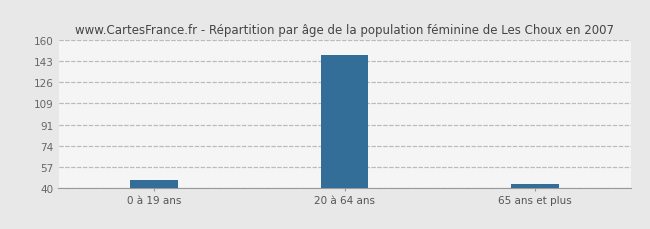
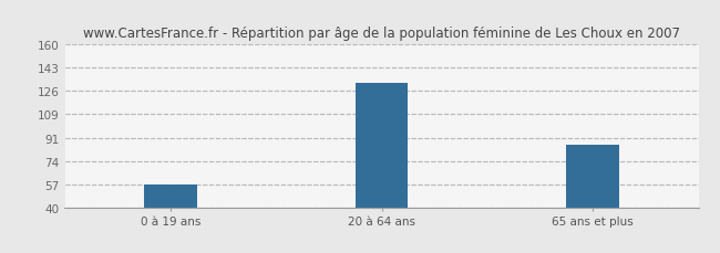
0 à 19 ans: 46 -> 57
20 à 64 ans: 148 -> 132
65 ans et plus: 43 -> 86
